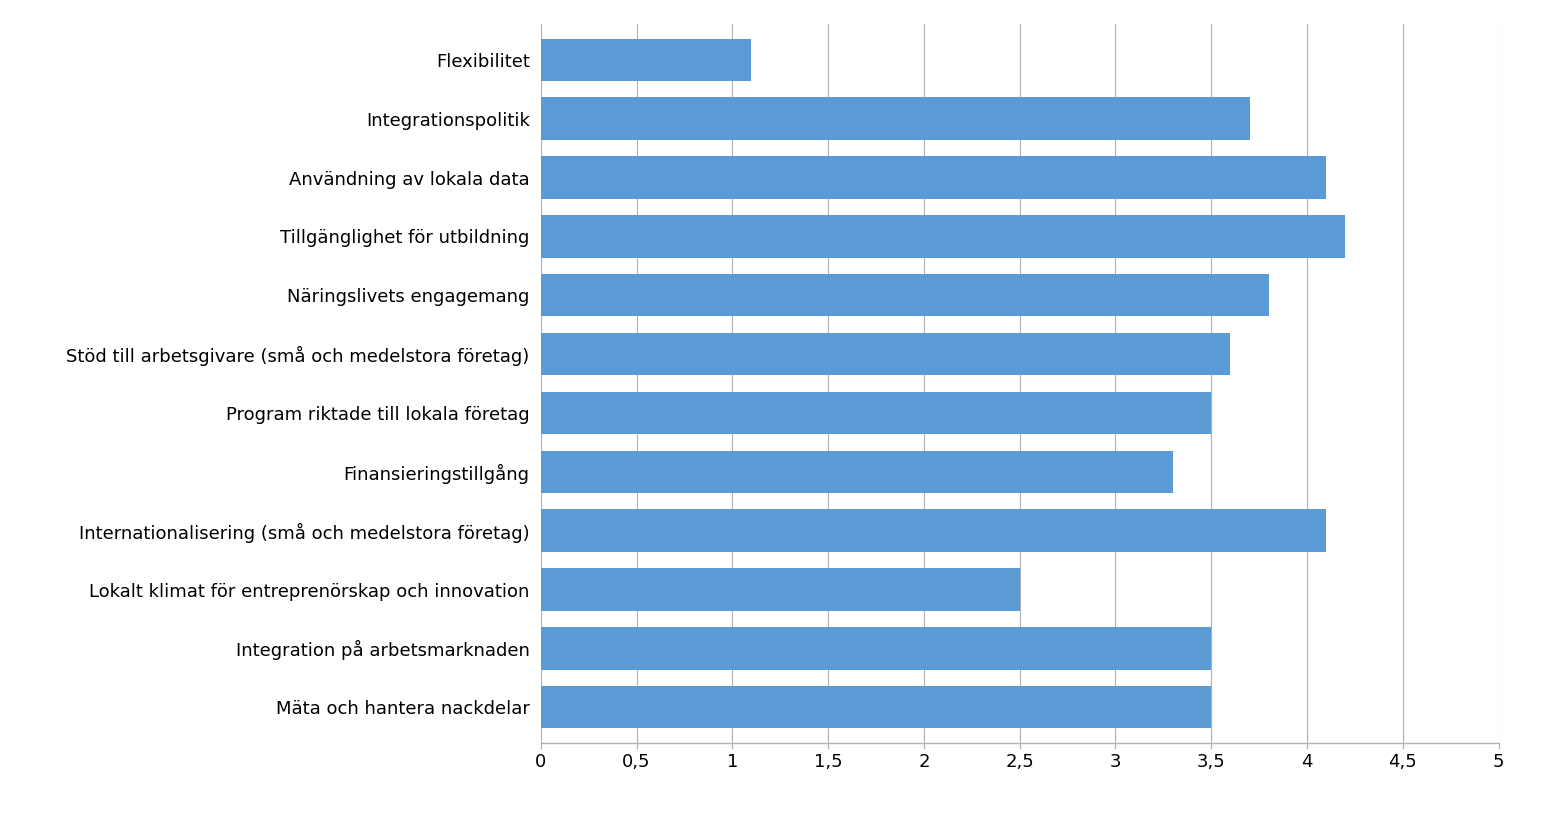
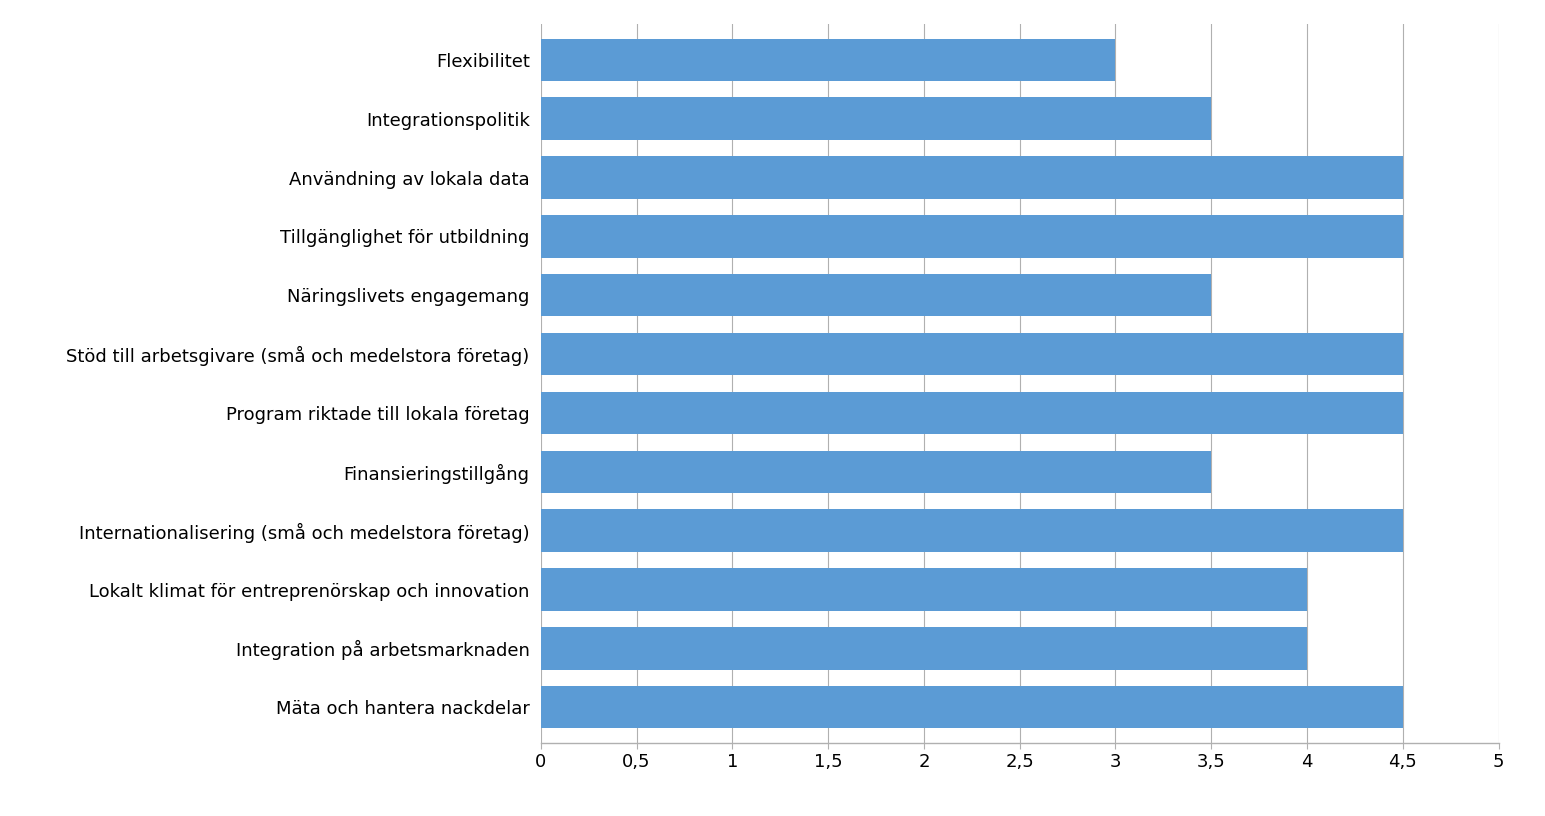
Flexibilitet: 1,1 -> 3,0
Integrationspolitik: 3,7 -> 3,5
Användning av lokala data: 4,1 -> 4,5
Tillgänglighet för utbildning: 4,2 -> 4,5
Näringslivets engagemang: 3,8 -> 3,5
Stöd till arbetsgivare (små och medelstora företag): 3,6 -> 4,5
Program riktade till lokala företag: 3,5 -> 4,5
Finansieringstillgång: 3,3 -> 3,5
Internationalisering (små och medelstora företag): 4,1 -> 4,5
Lokalt klimat för entreprenörskap och innovation: 2,5 -> 4,0
Integration på arbetsmarknaden: 3,5 -> 4,0
Mäta och hantera nackdelar: 3,5 -> 4,5
